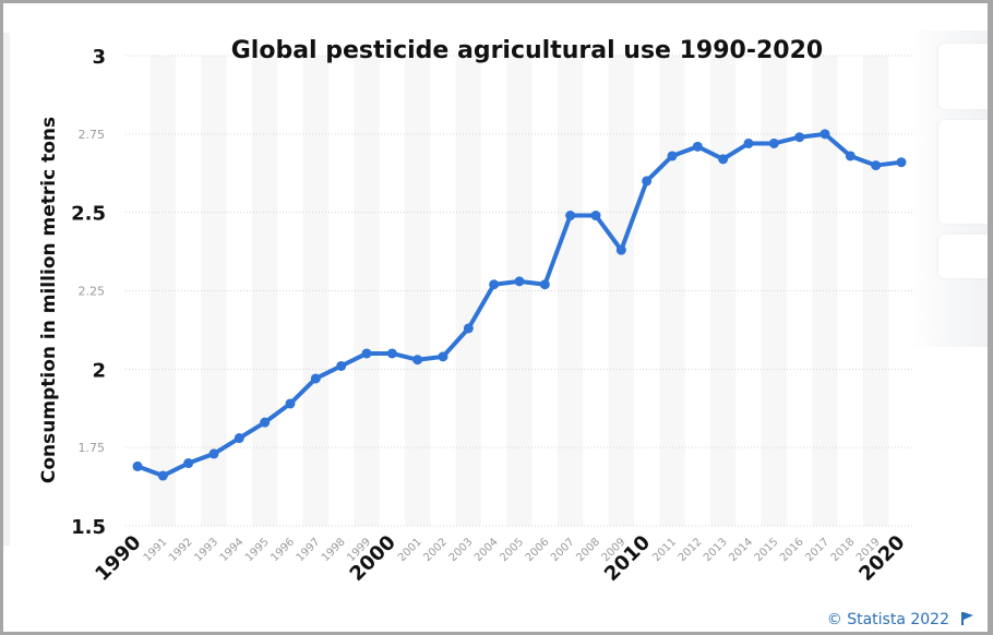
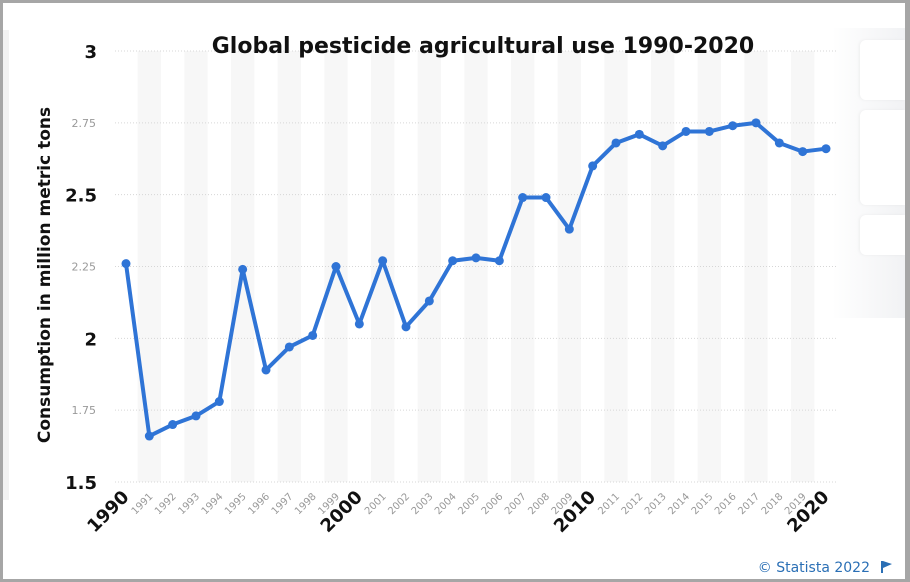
1990: 1.69 -> 2.26
1995: 1.83 -> 2.24
1999: 2.05 -> 2.25
2001: 2.03 -> 2.27
